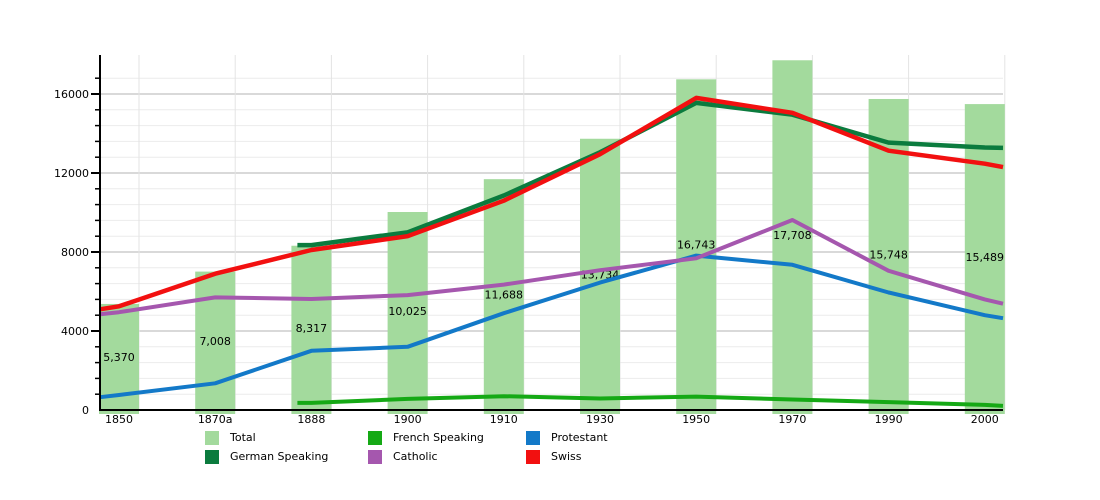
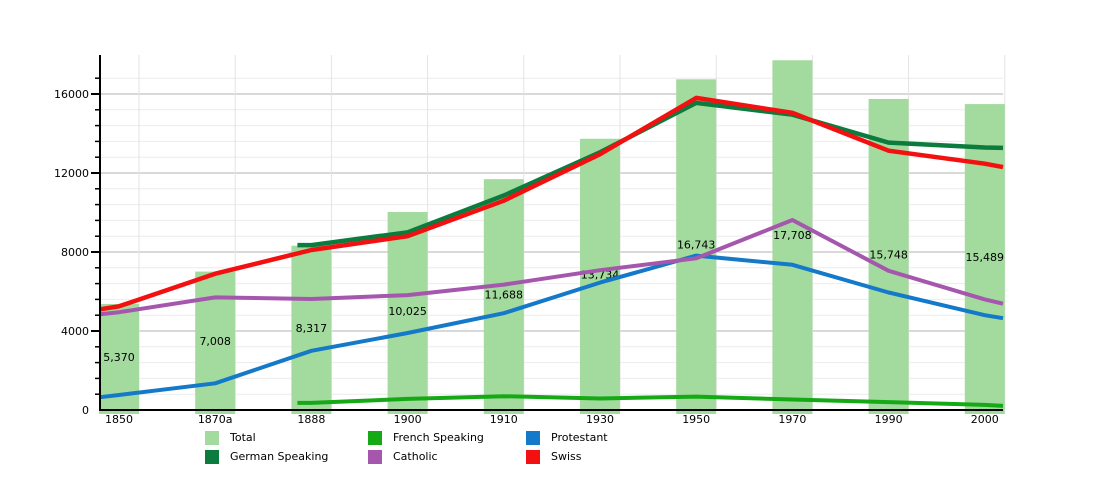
Protestant/1900: 3200 -> 3900
